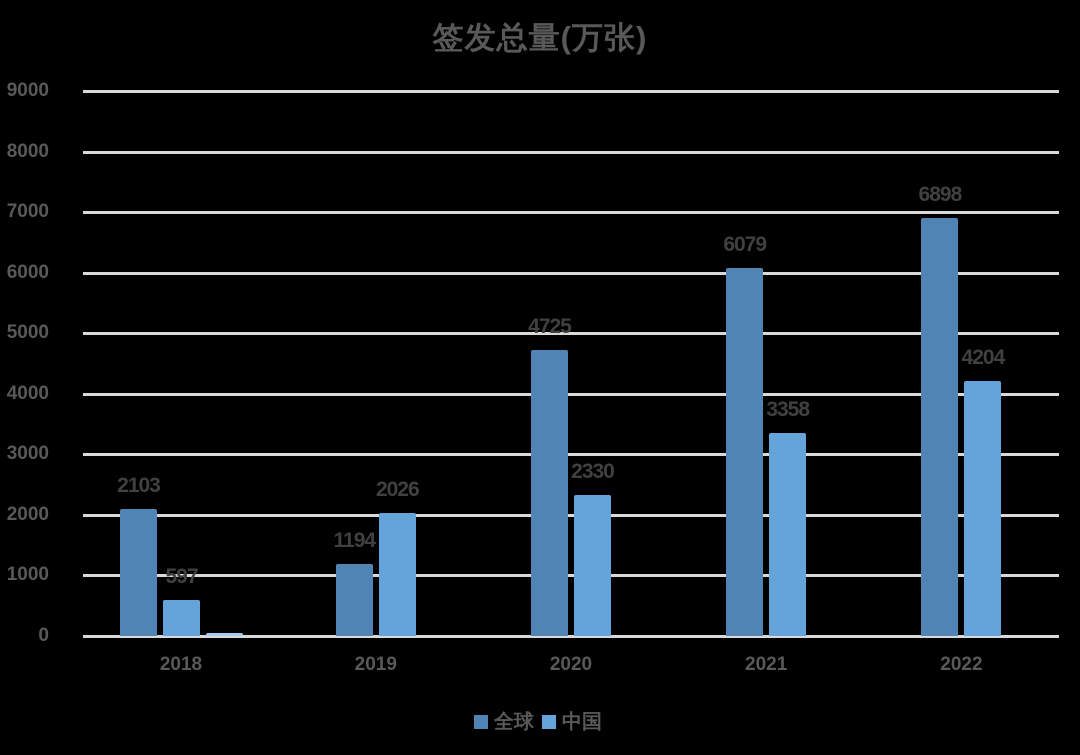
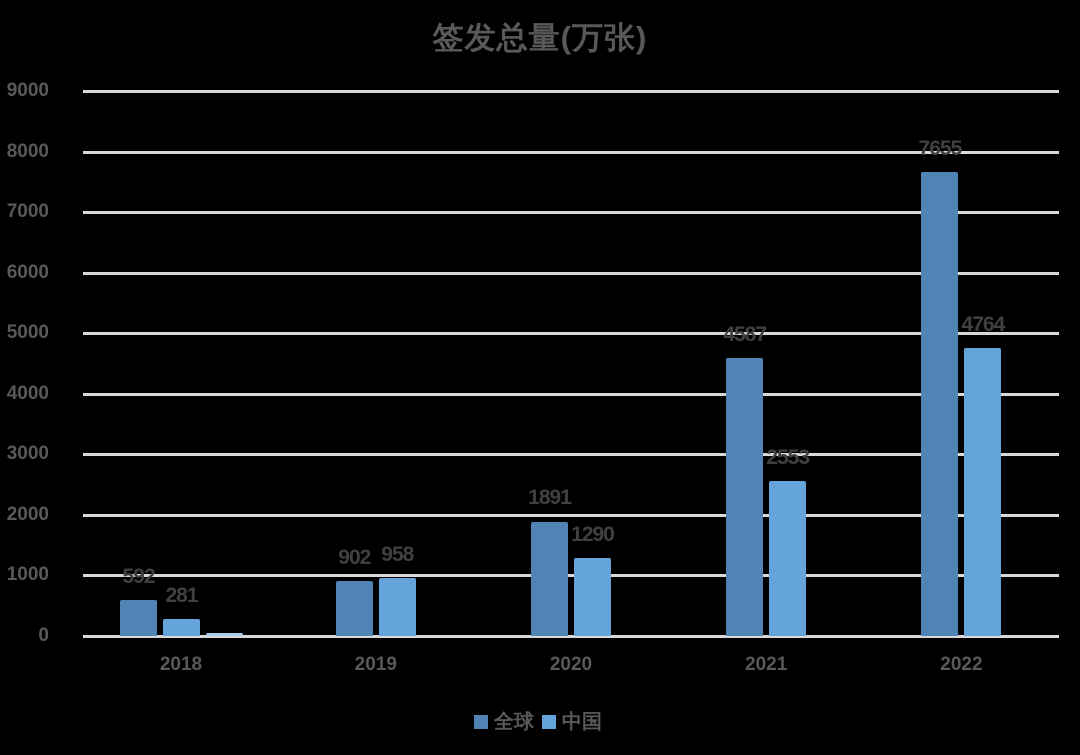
全球/2018: 2103 -> 592
中国/2018: 597 -> 281
全球/2019: 1194 -> 902
中国/2019: 2026 -> 958
全球/2020: 4725 -> 1891
中国/2020: 2330 -> 1290
全球/2021: 6079 -> 4587
中国/2021: 3358 -> 2553
全球/2022: 6898 -> 7655
中国/2022: 4204 -> 4764
